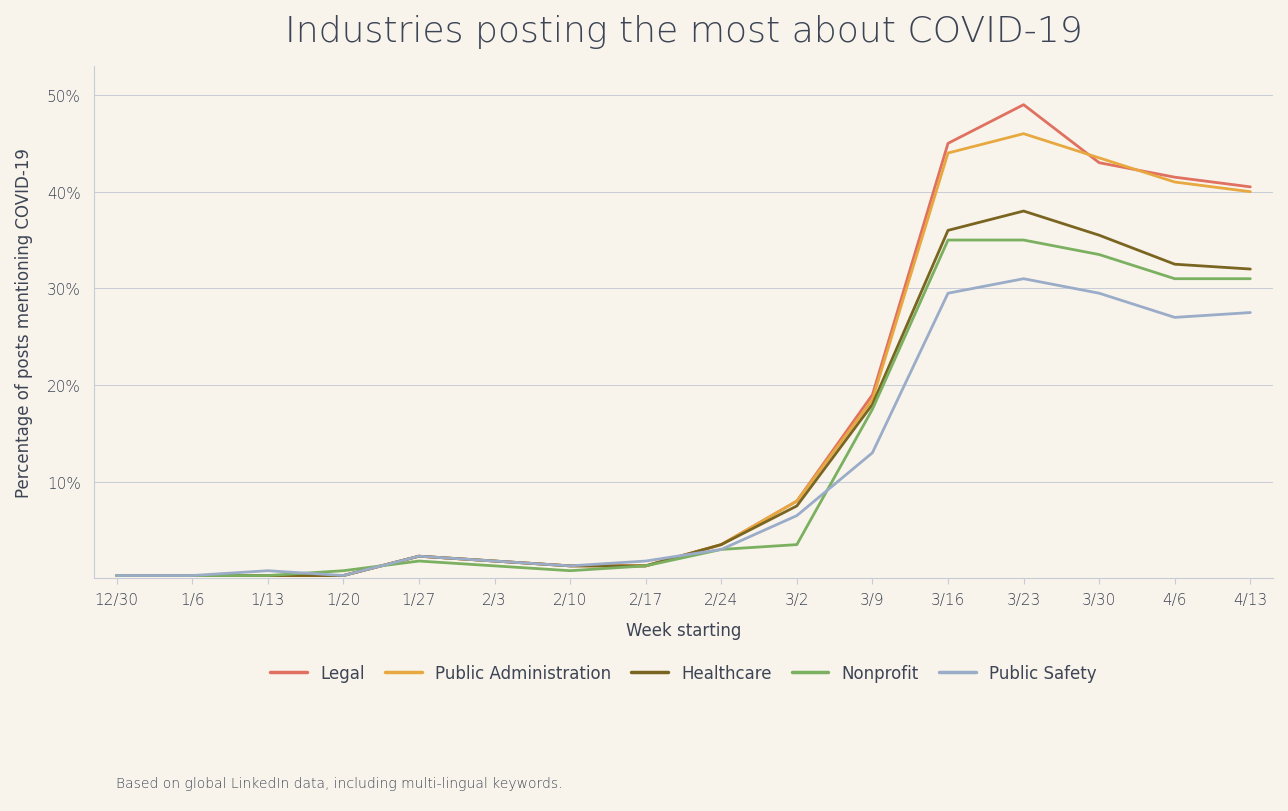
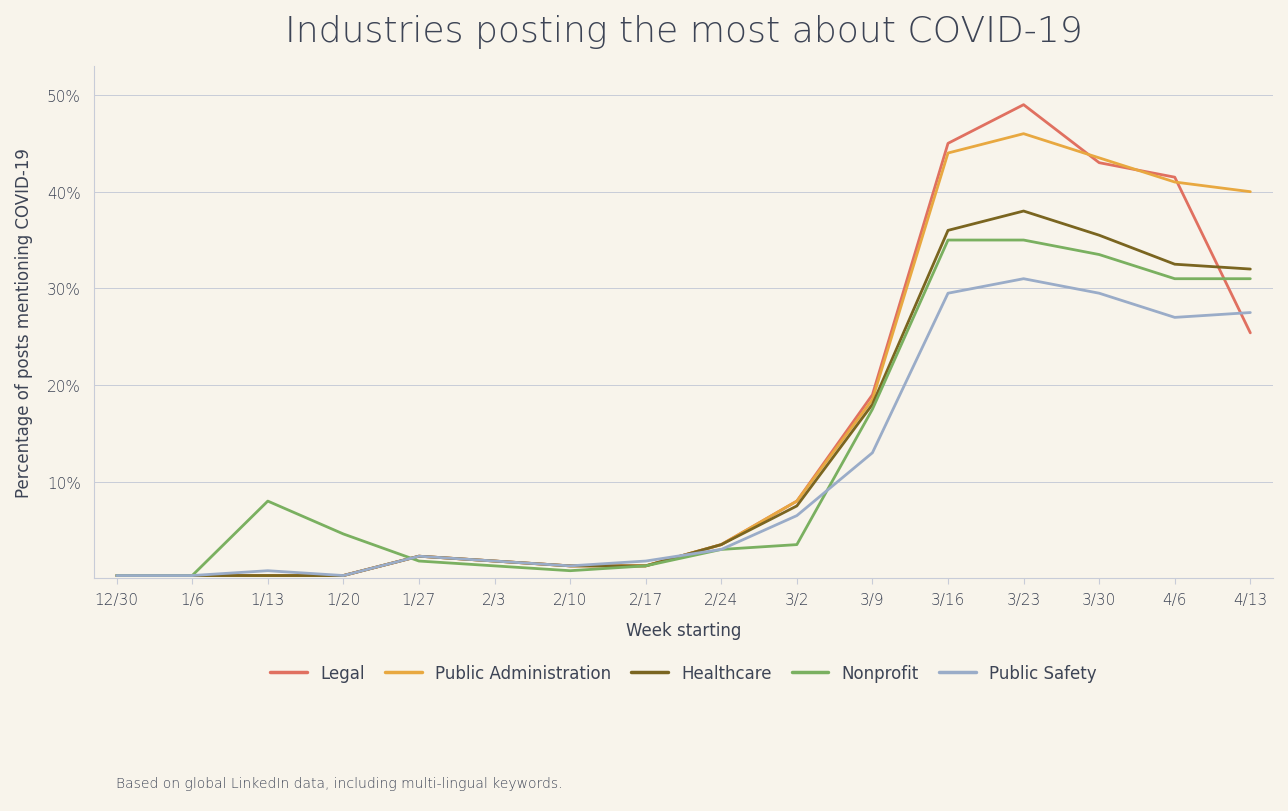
Nonprofit/1/13: 0.3% -> 8.0%
Nonprofit/1/20: 0.8% -> 4.6%
Legal/4/13: 40.5% -> 25.4%
